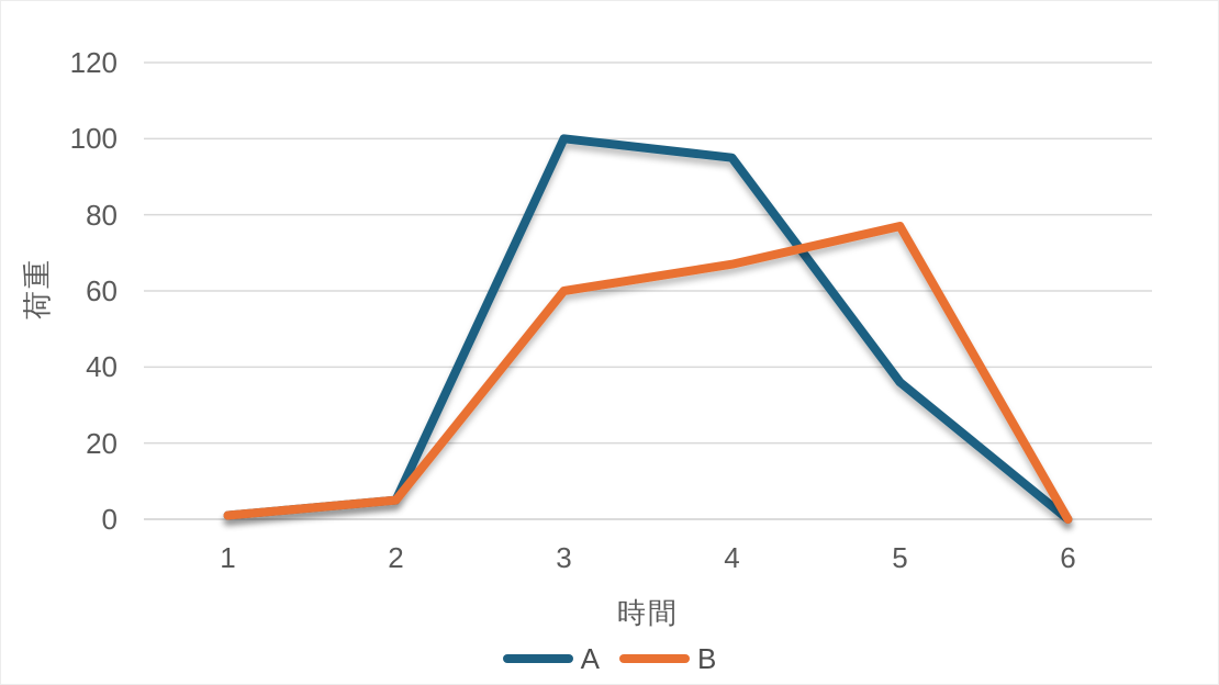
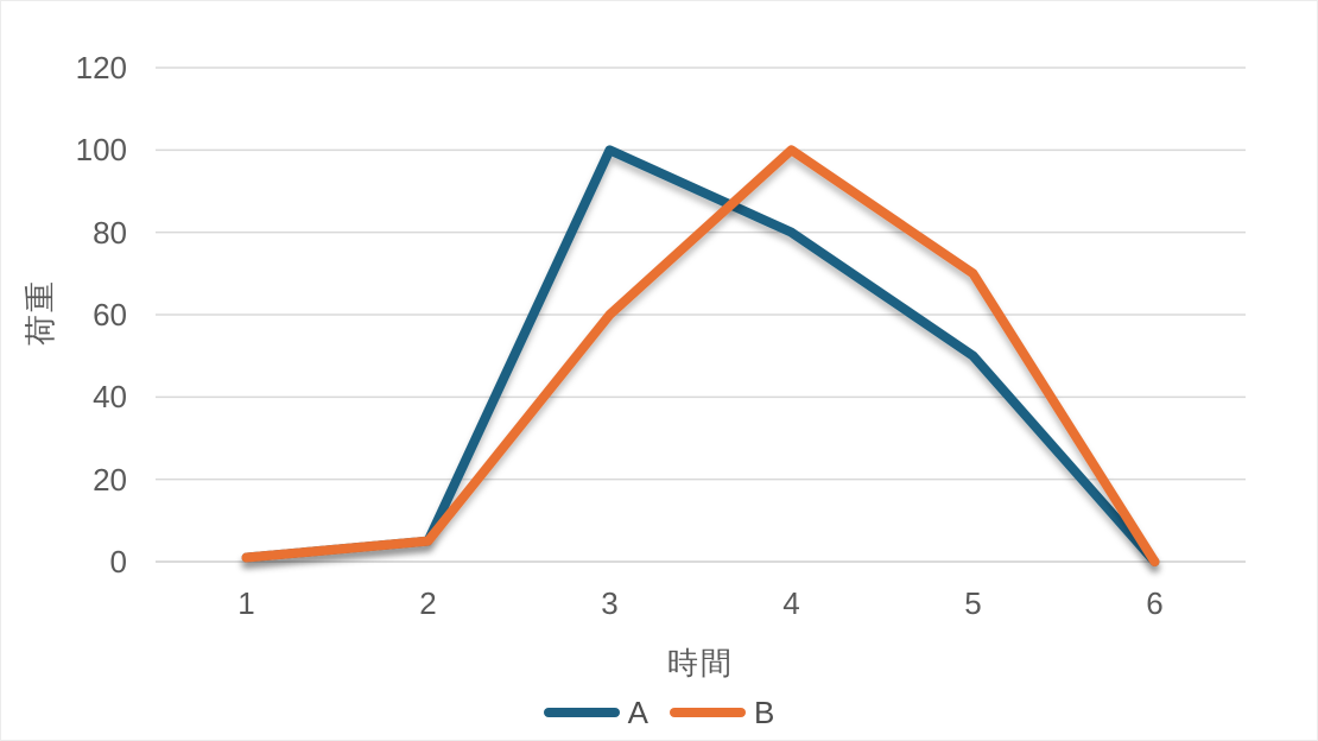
A/4: 95 -> 80
B/4: 67 -> 100
A/5: 36 -> 50
B/5: 77 -> 70
